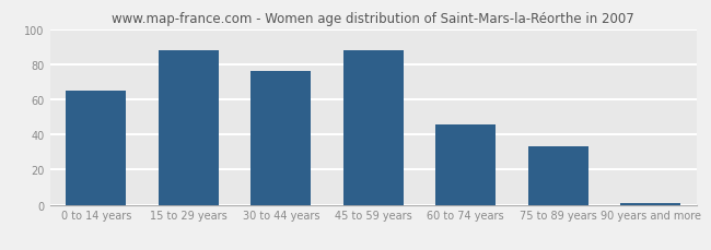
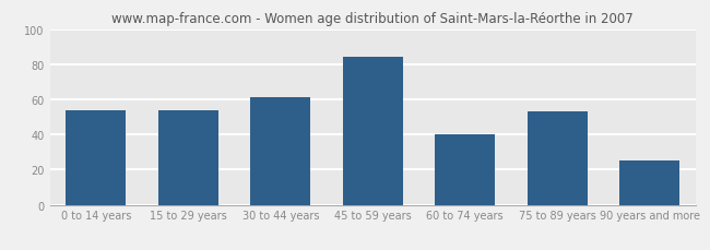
0 to 14 years: 65 -> 54
15 to 29 years: 88 -> 54
30 to 44 years: 76 -> 61
45 to 59 years: 88 -> 84
60 to 74 years: 46 -> 40
75 to 89 years: 33 -> 53
90 years and more: 1 -> 25
